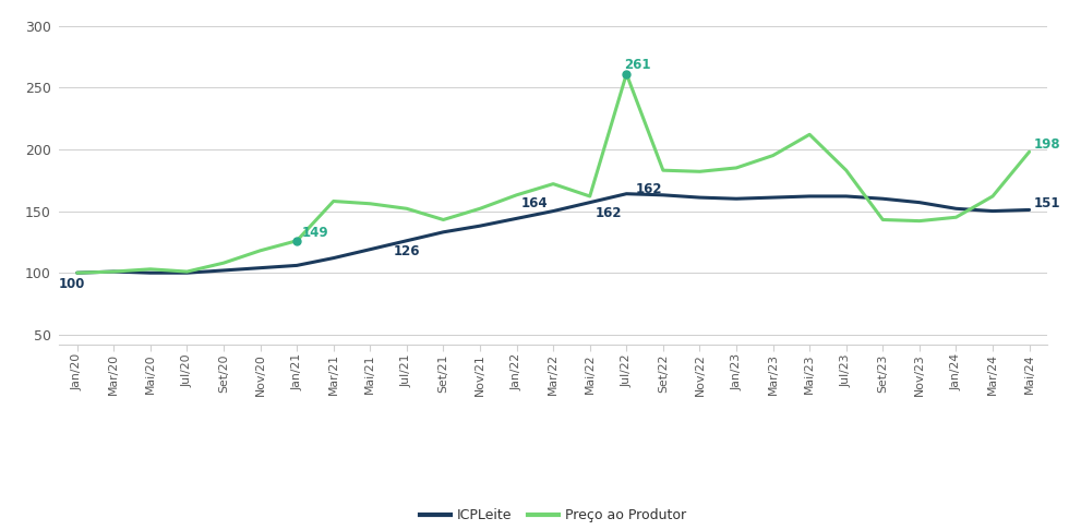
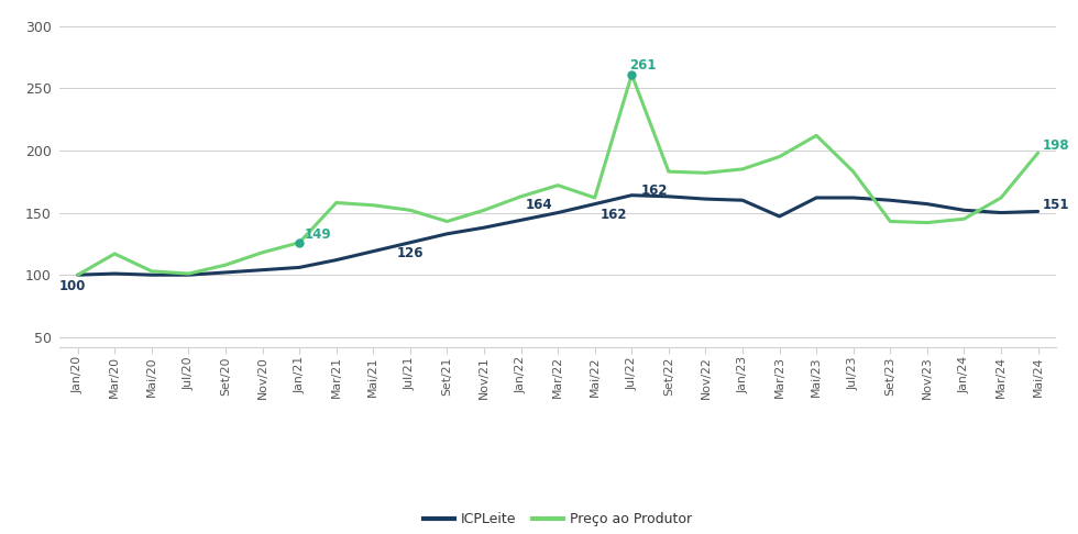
Preço ao Produtor/Mar/20: 101 -> 117
ICPLeite/Mar/23: 161 -> 147
